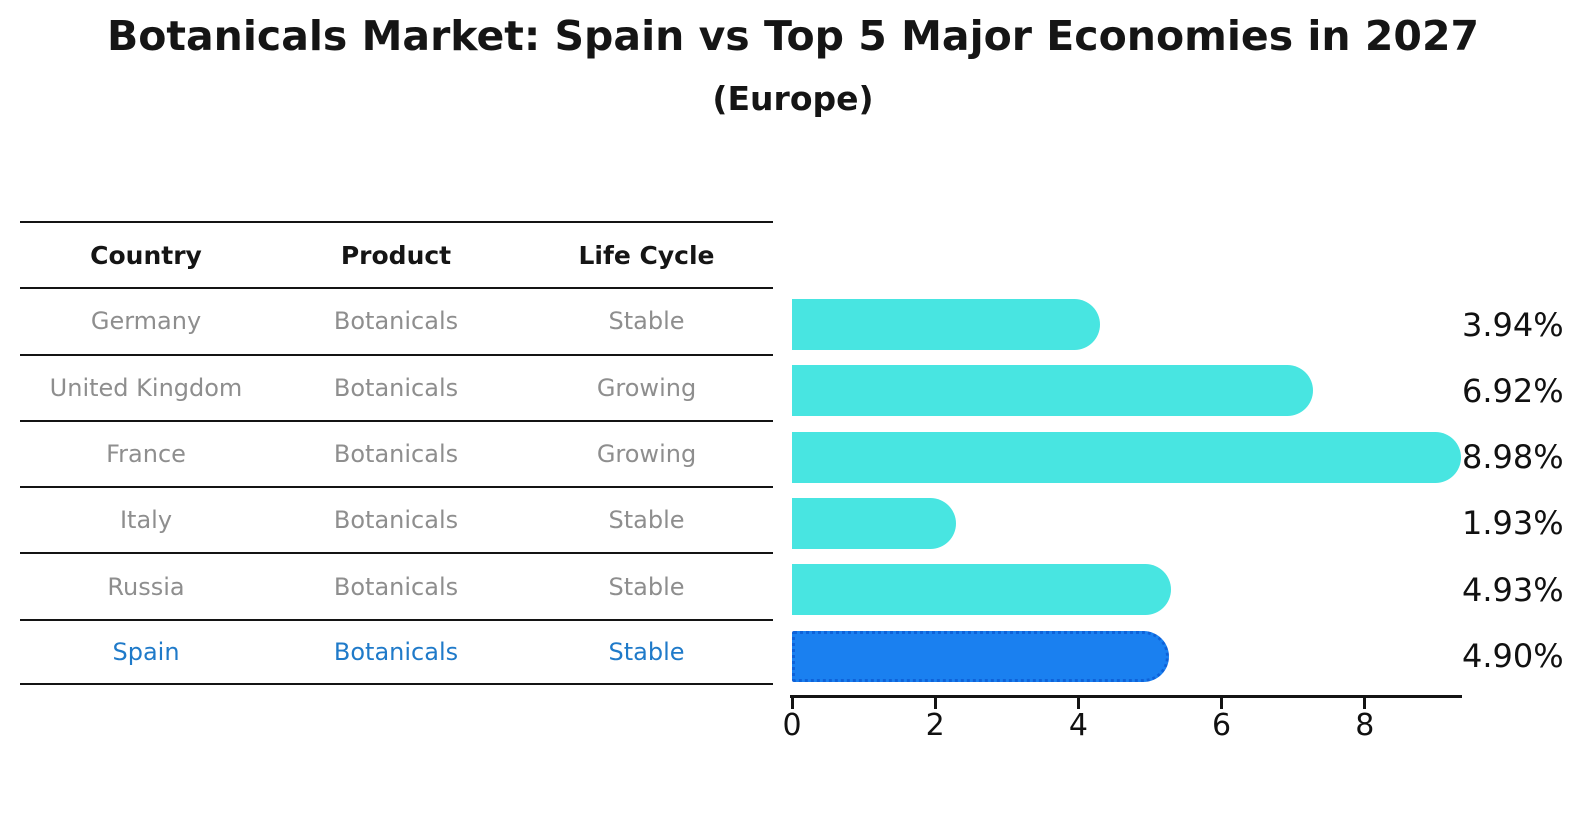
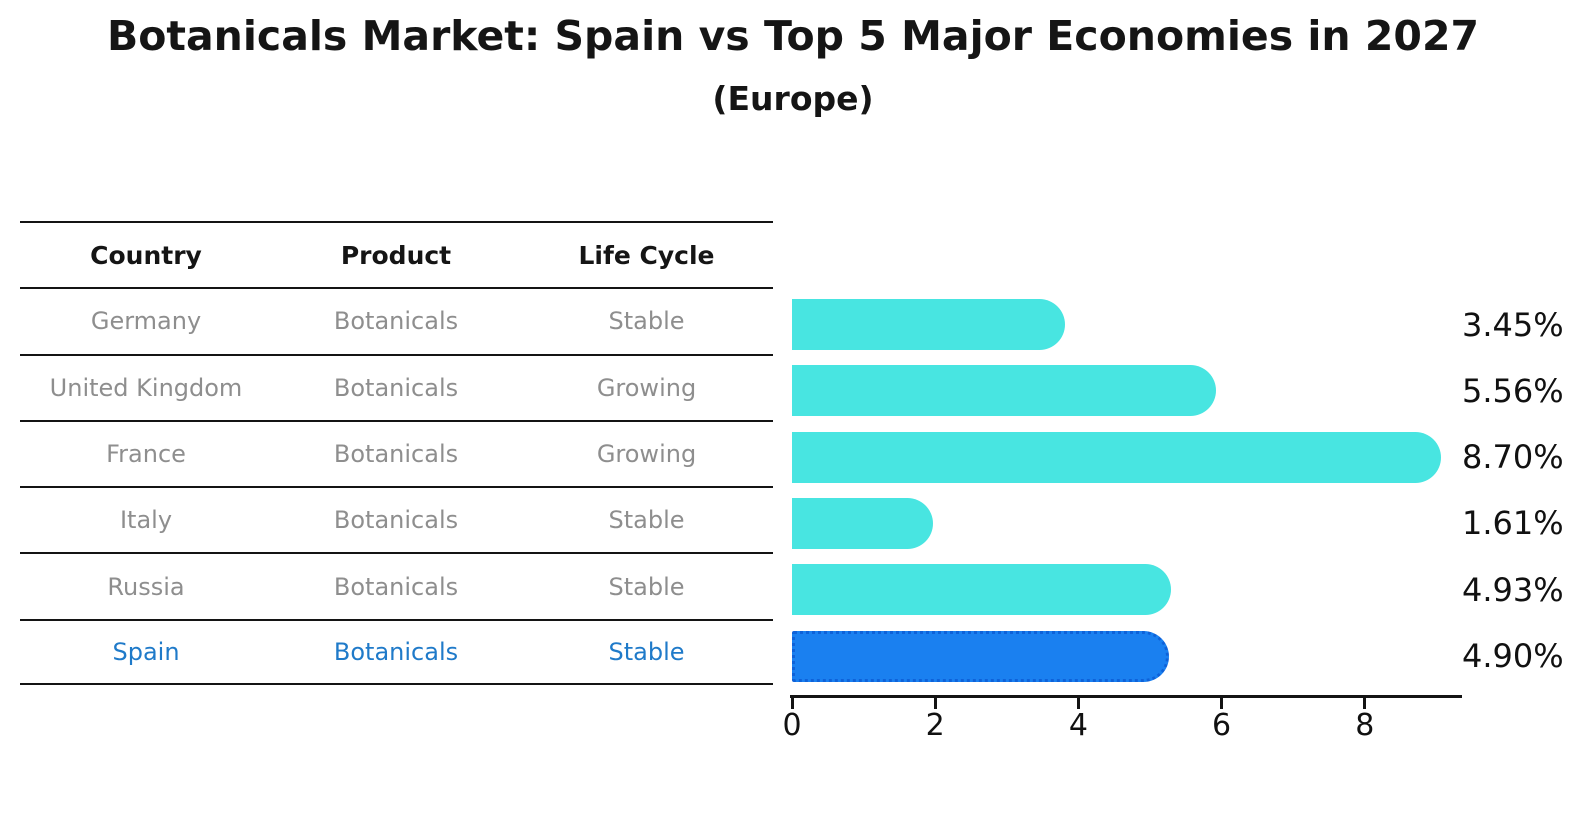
Germany: 3.94% -> 3.45%
United Kingdom: 6.92% -> 5.56%
France: 8.98% -> 8.70%
Italy: 1.93% -> 1.61%
